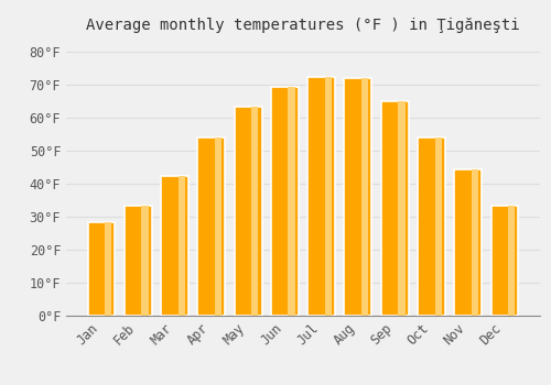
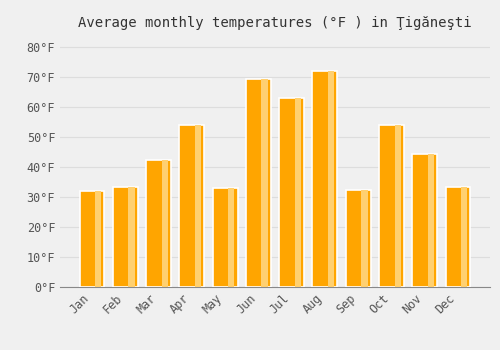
Jan: 28.5°F -> 32.0°F
May: 63.5°F -> 33.0°F
Jul: 72.5°F -> 63.0°F
Sep: 65.0°F -> 32.5°F
